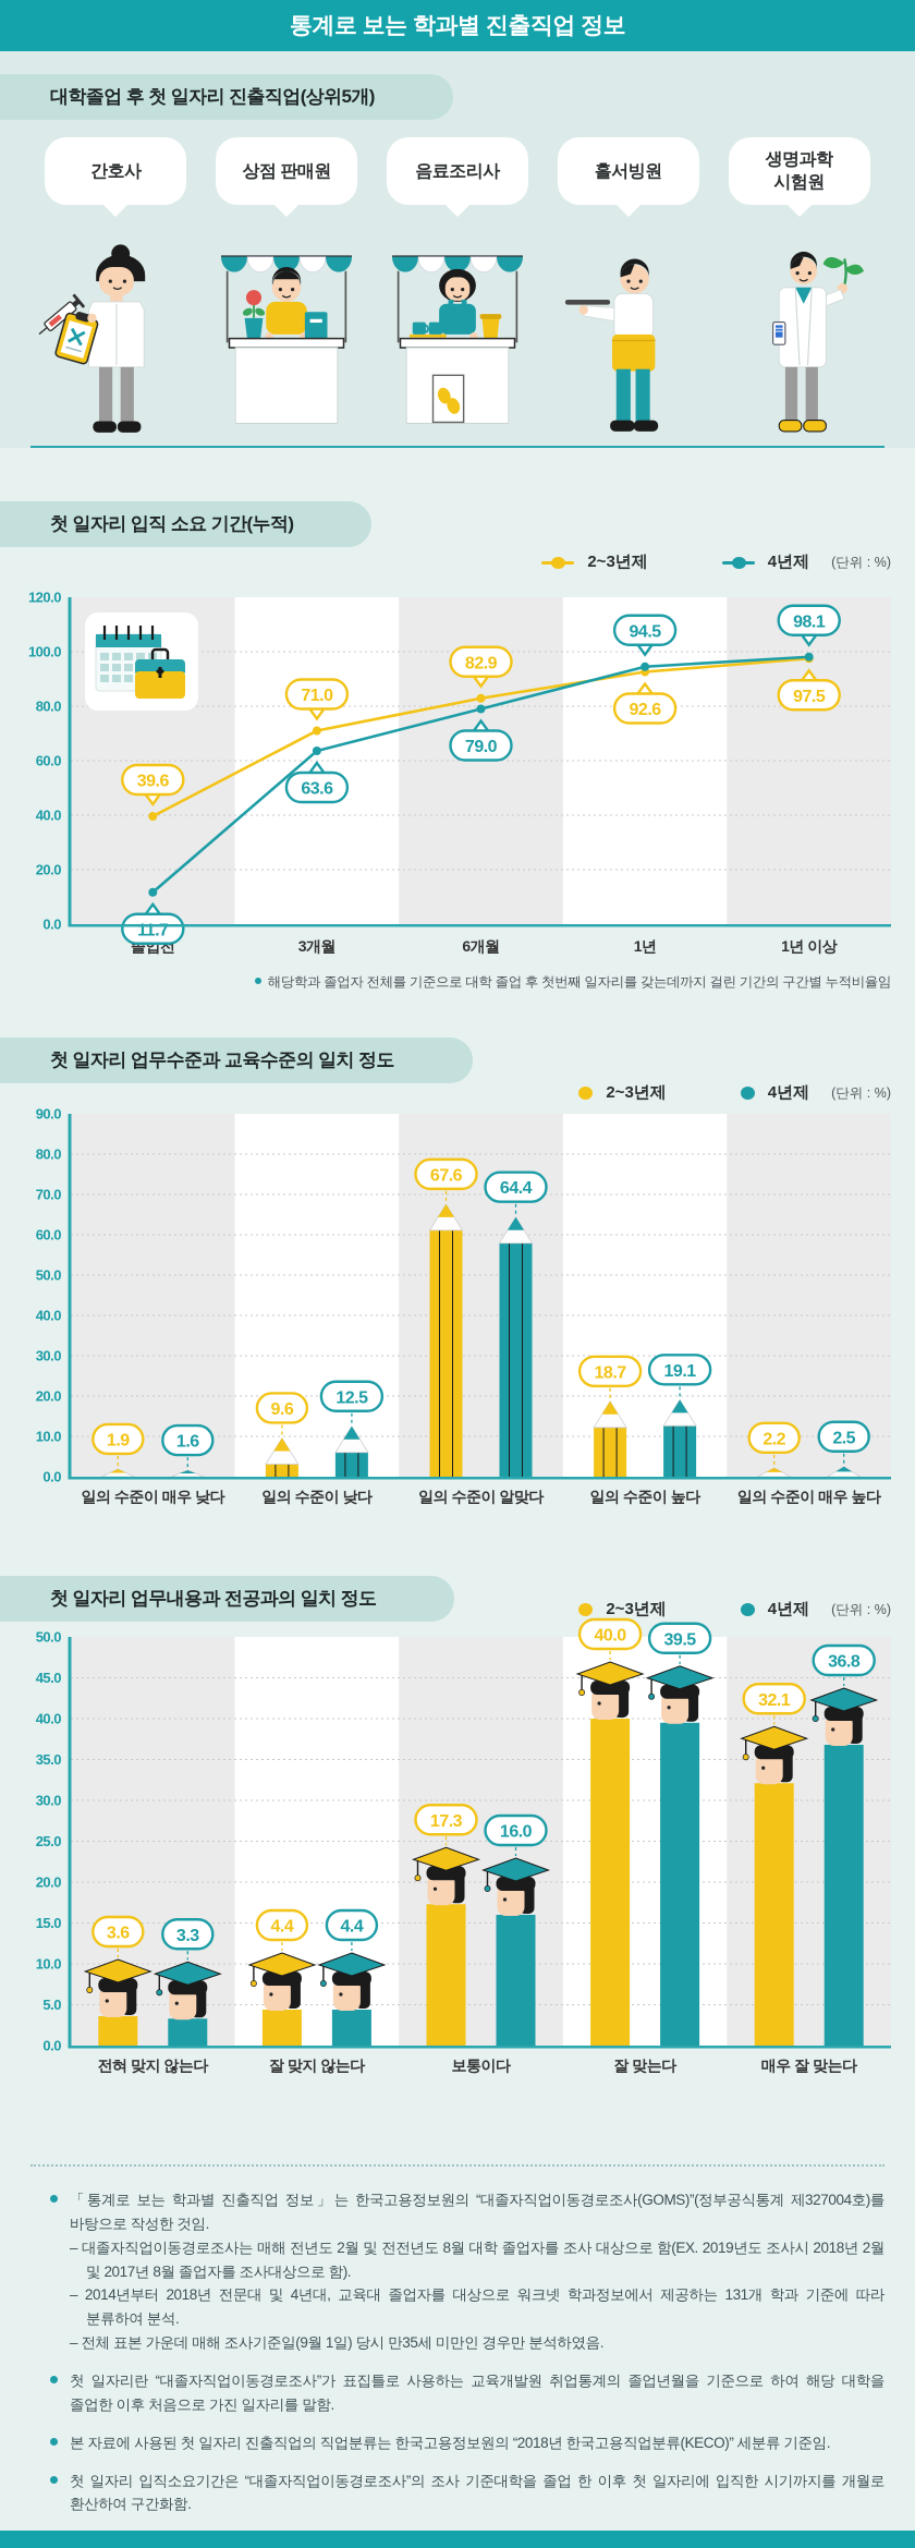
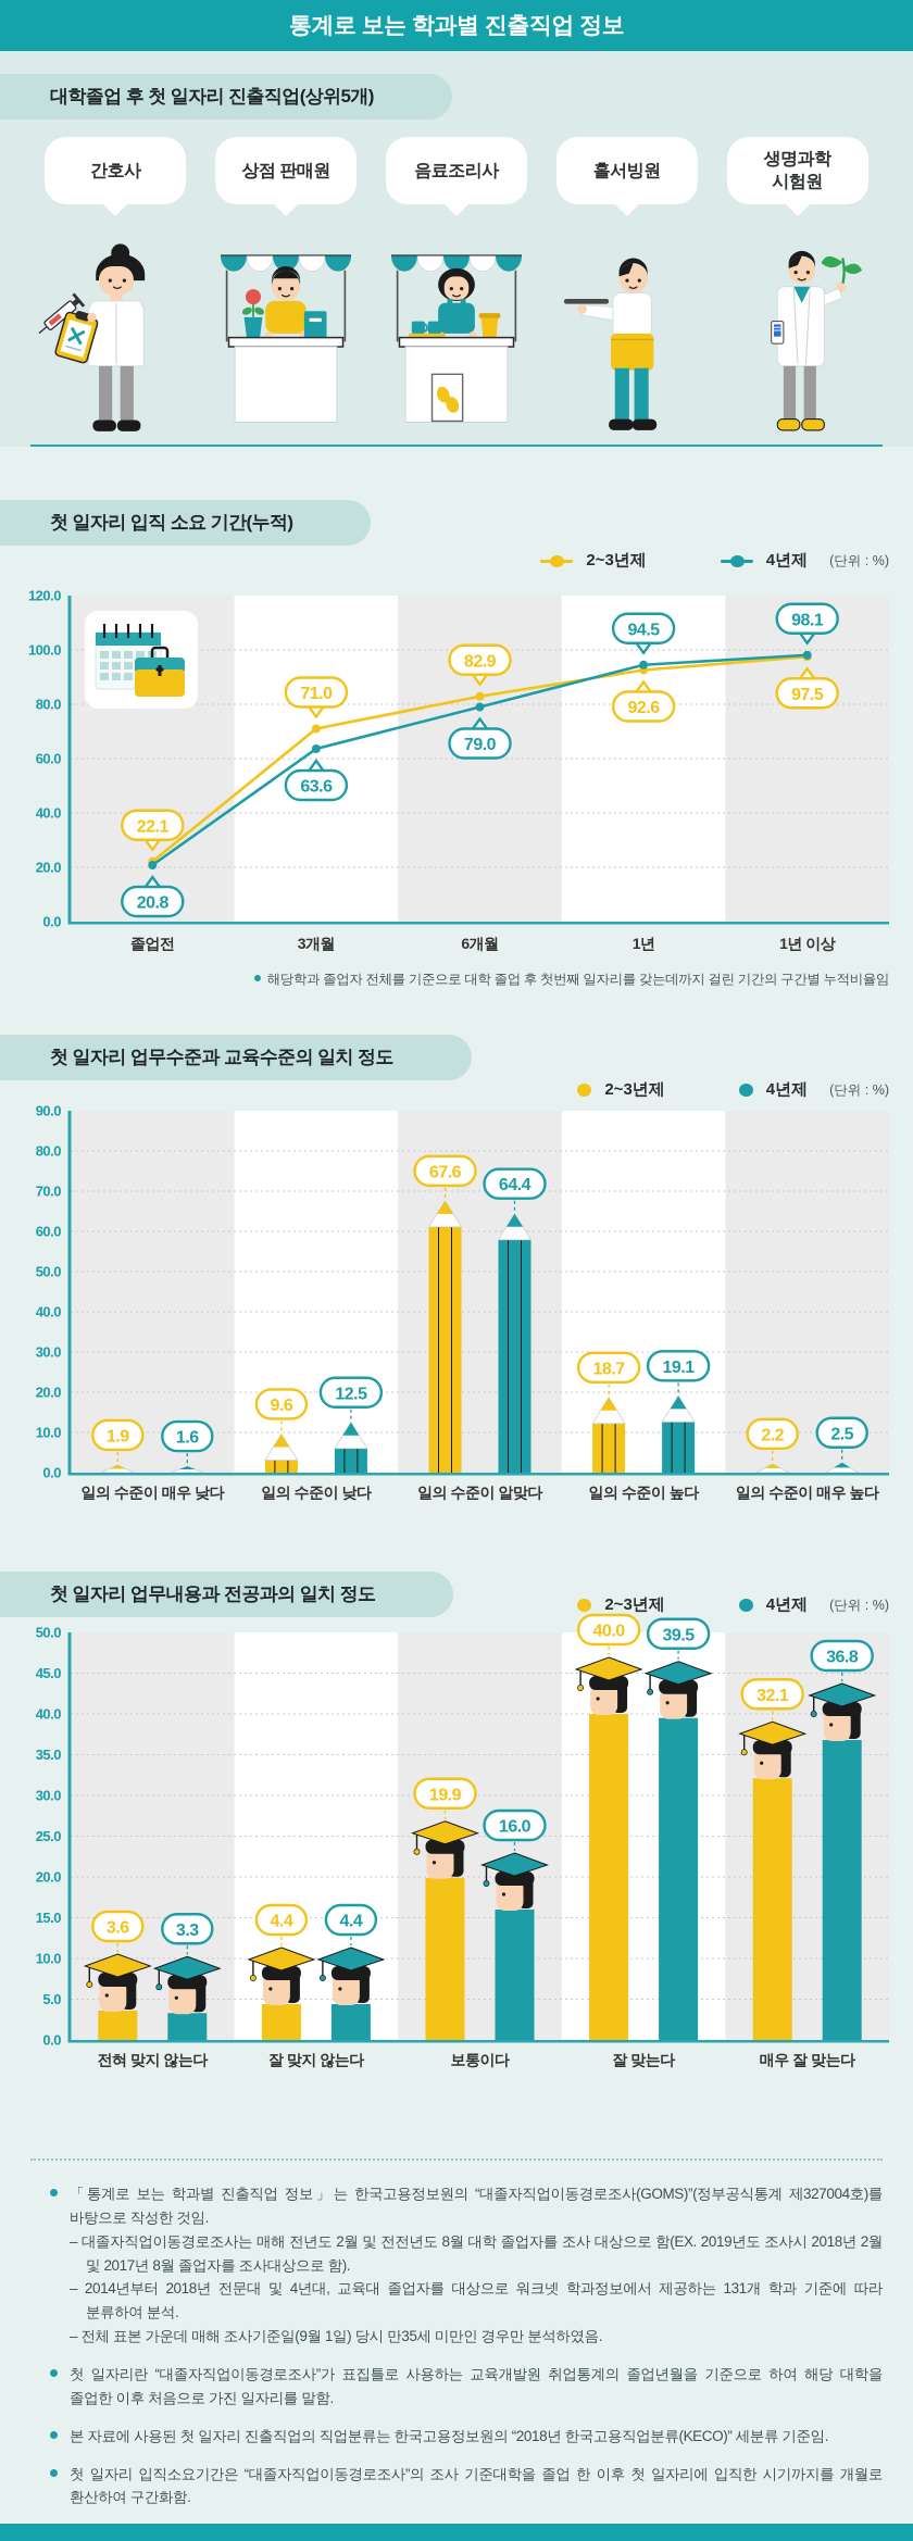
첫 일자리 입직 소요 기간(누적)/2~3년제/졸업전: 39.6 -> 22.1
첫 일자리 입직 소요 기간(누적)/4년제/졸업전: 11.7 -> 20.8
첫 일자리 업무내용과 전공과의 일치 정도/2~3년제/보통이다: 17.3 -> 19.9
